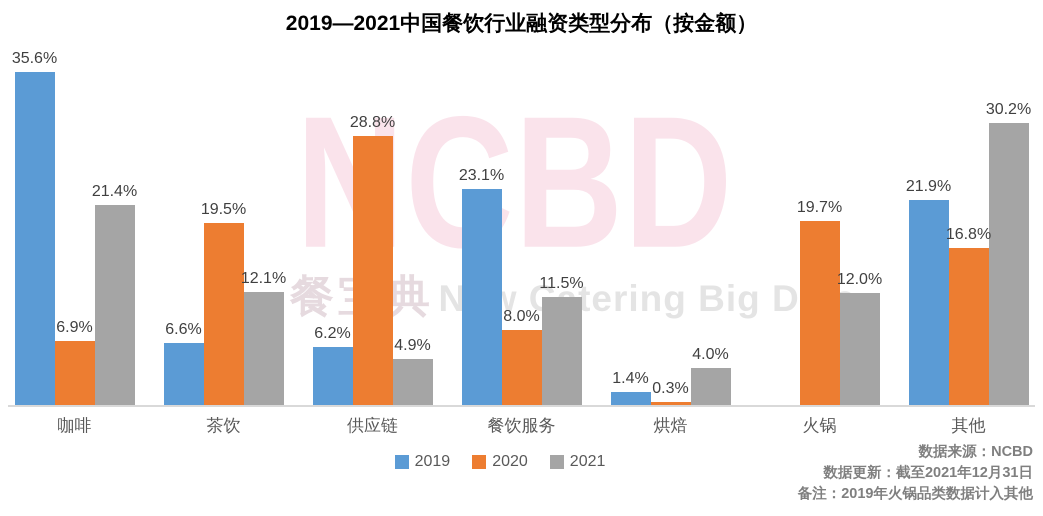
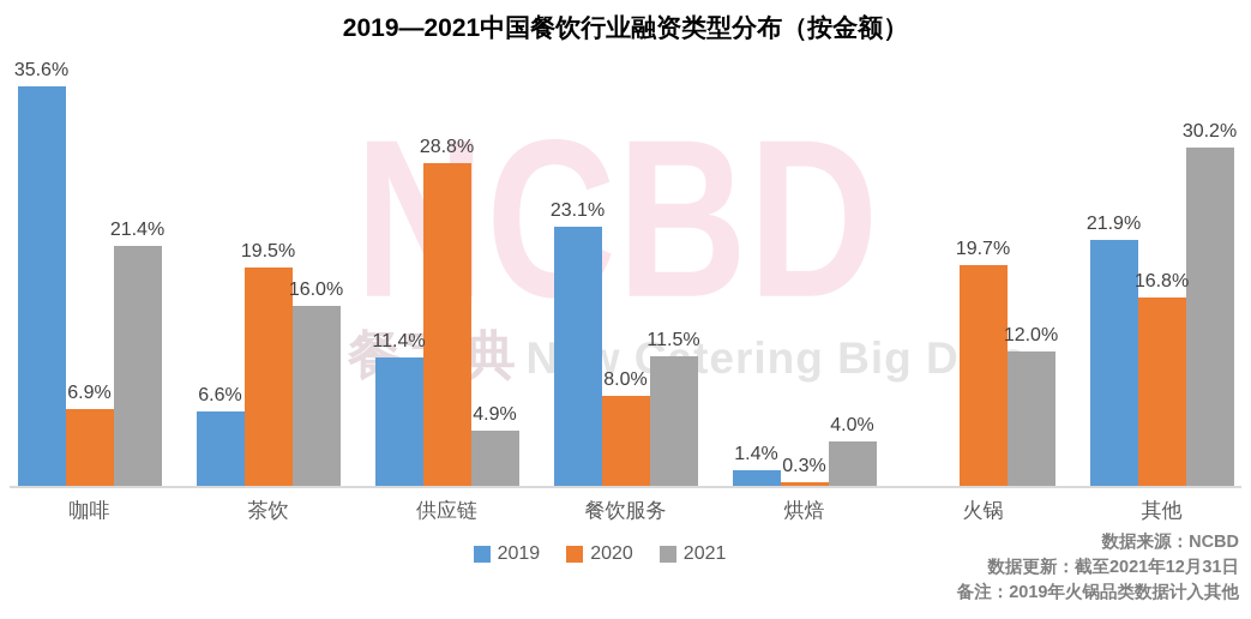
2021/茶饮: 12.1% -> 16.0%
2019/供应链: 6.2% -> 11.4%
